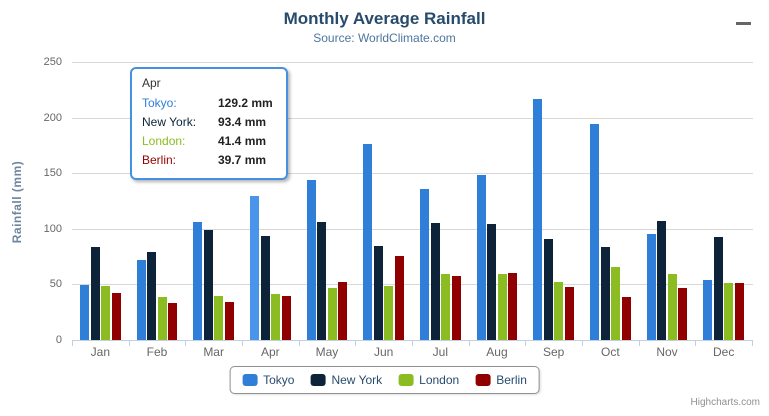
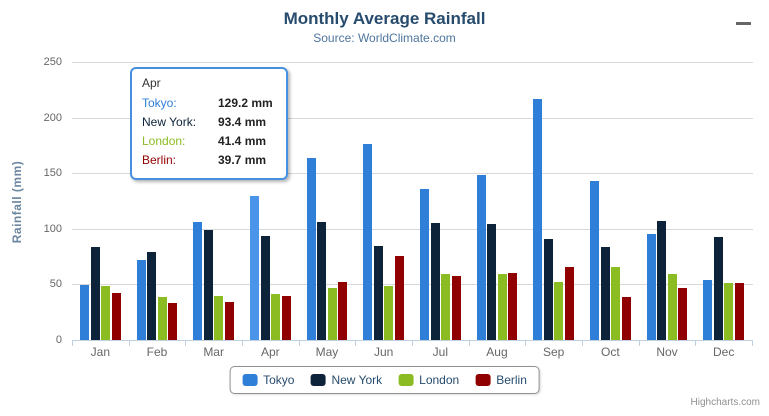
Tokyo/May: 144 -> 164
Berlin/Sep: 48 -> 66
Tokyo/Oct: 194 -> 143
